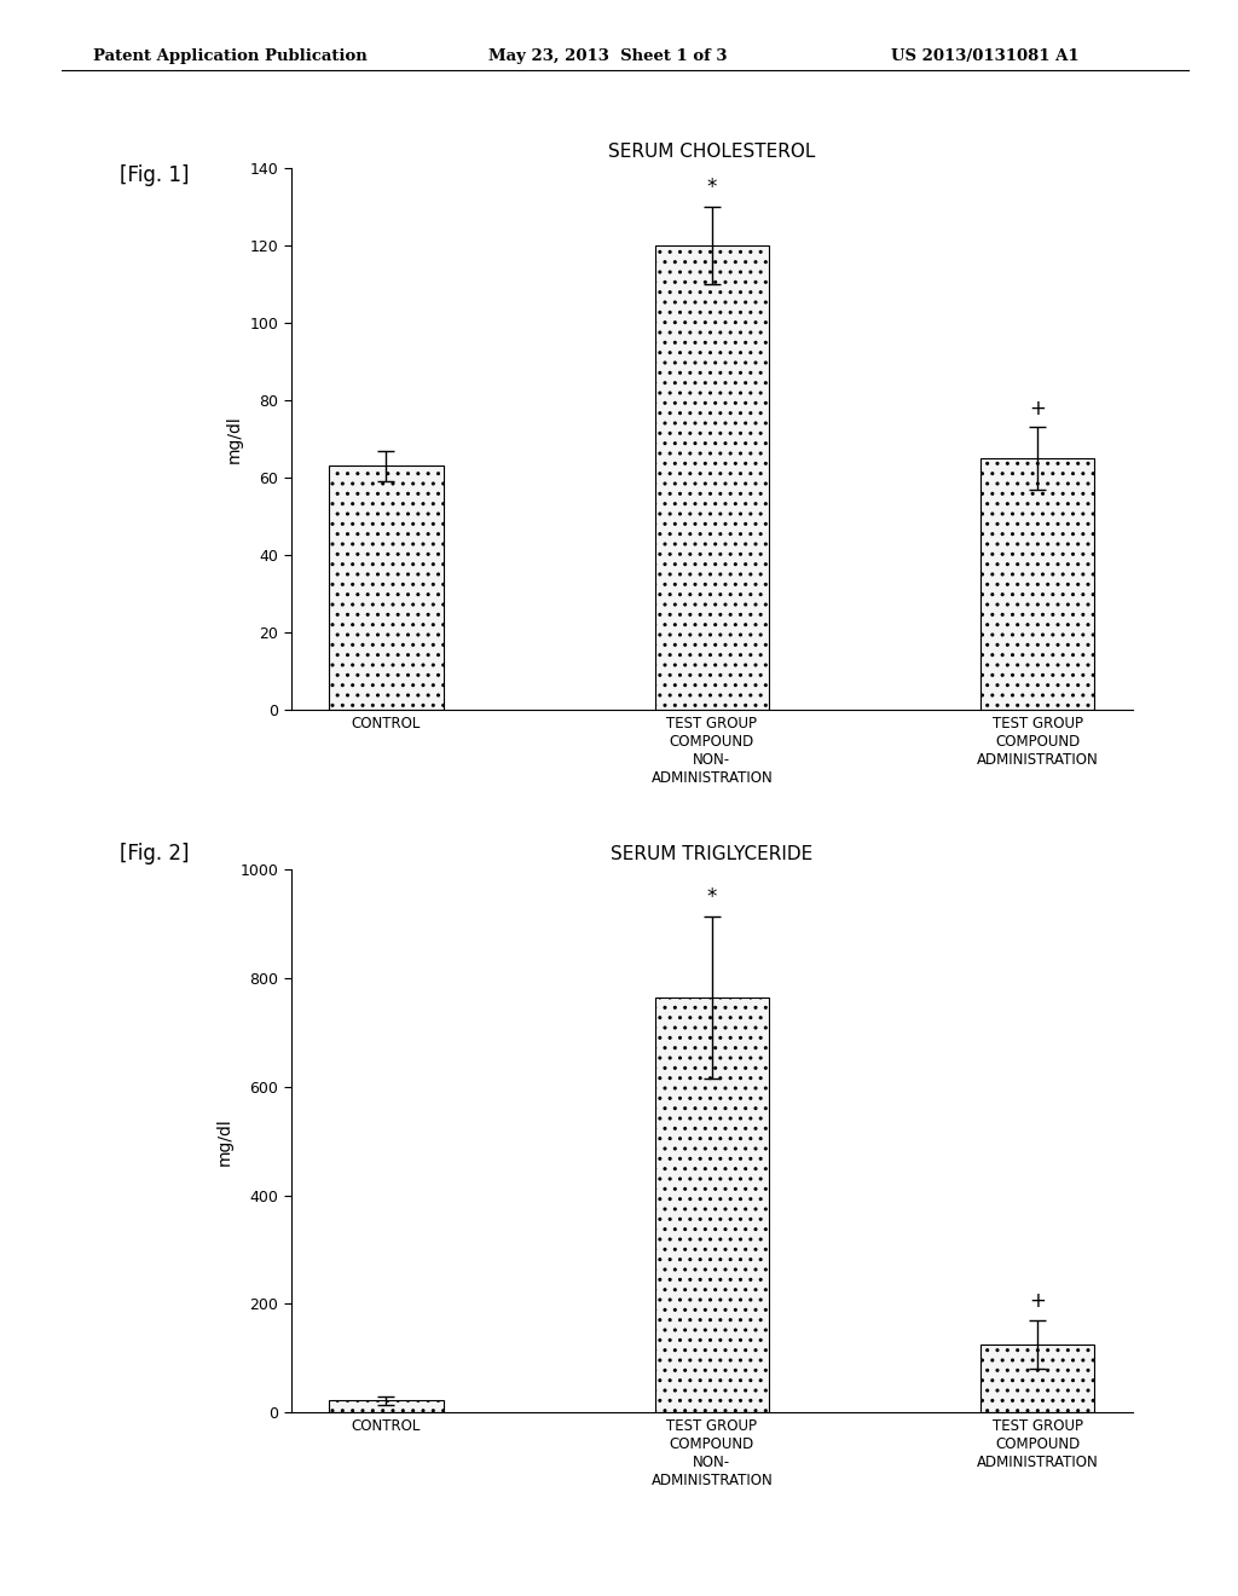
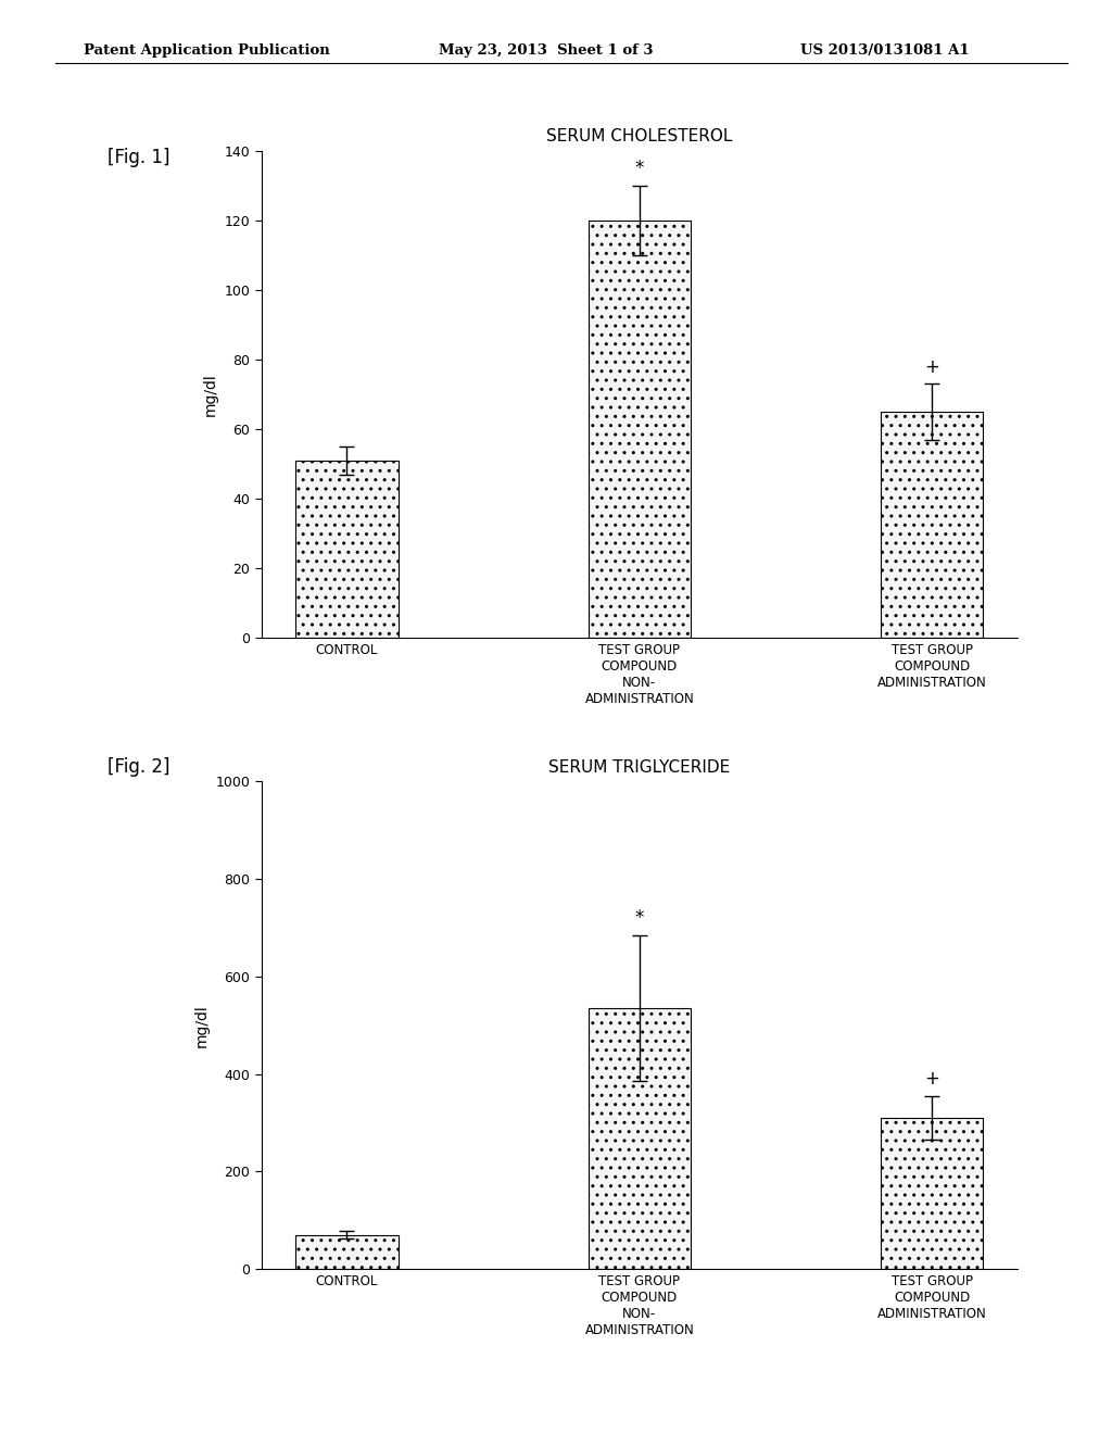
SERUM CHOLESTEROL/CONTROL: 63 -> 51
SERUM TRIGLYCERIDE/CONTROL: 22 -> 70
SERUM TRIGLYCERIDE/TEST GROUP COMPOUND NON- ADMINISTRATION: 765 -> 535
SERUM TRIGLYCERIDE/TEST GROUP COMPOUND ADMINISTRATION: 125 -> 310
